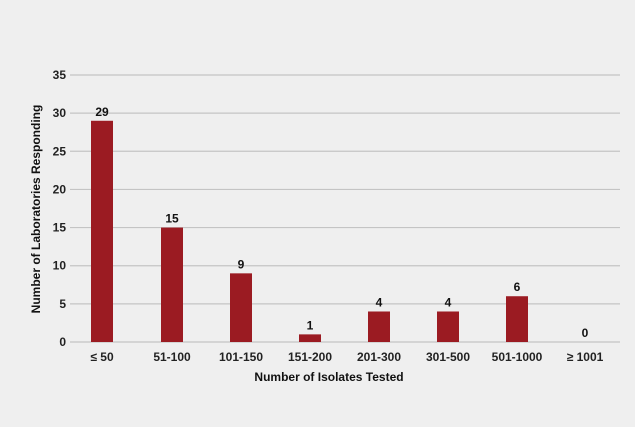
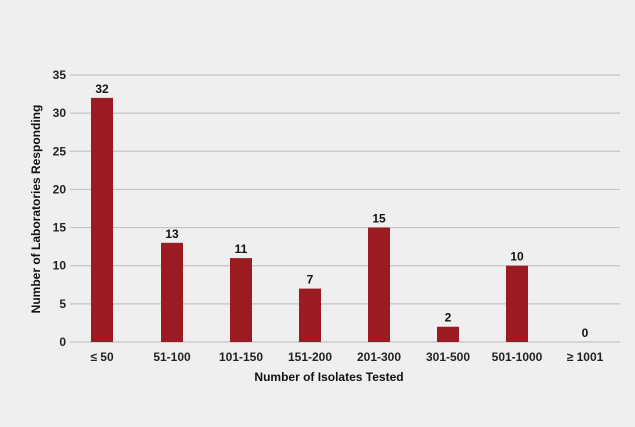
≤ 50: 29 -> 32
51-100: 15 -> 13
101-150: 9 -> 11
151-200: 1 -> 7
201-300: 4 -> 15
301-500: 4 -> 2
501-1000: 6 -> 10
